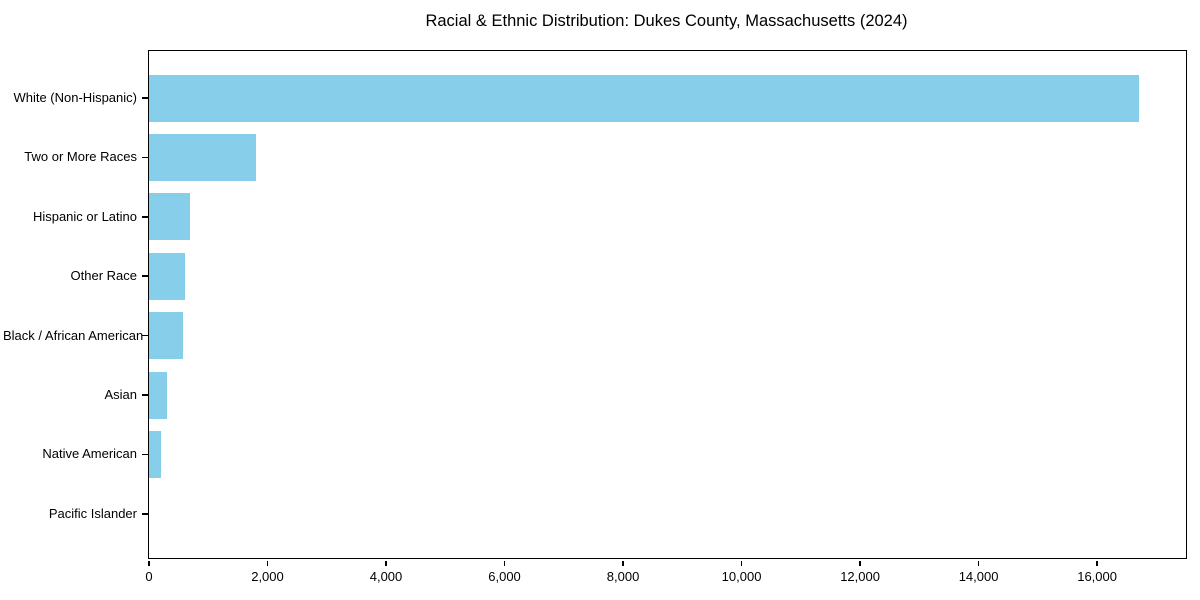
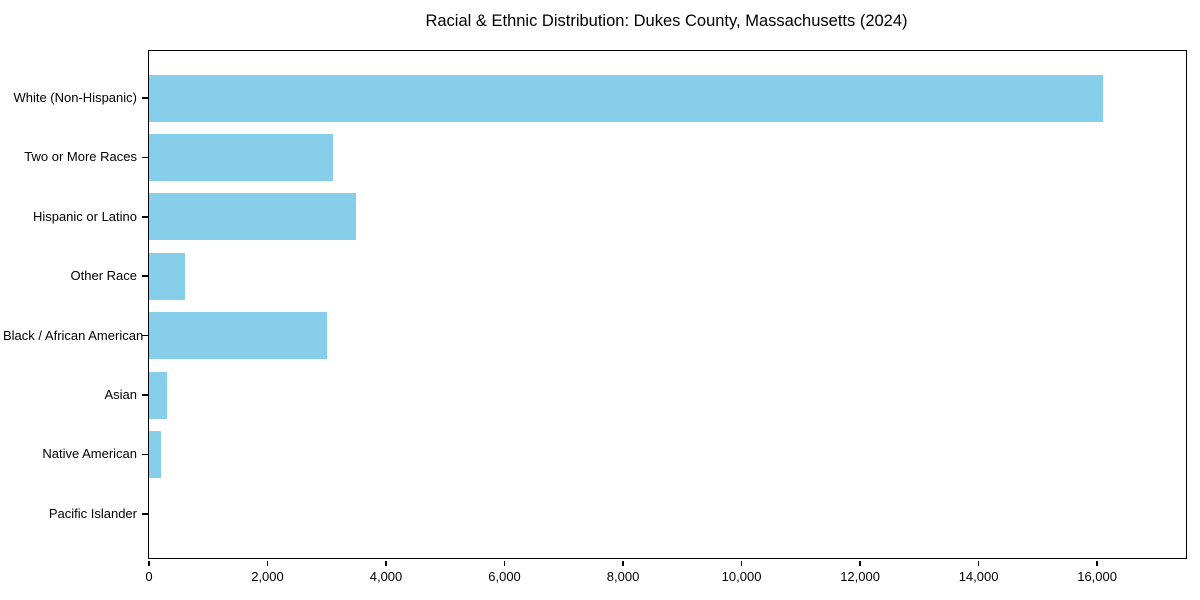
White (Non-Hispanic): 16700 -> 16100
Two or More Races: 1800 -> 3100
Hispanic or Latino: 700 -> 3500
Black / African American: 600 -> 3000
